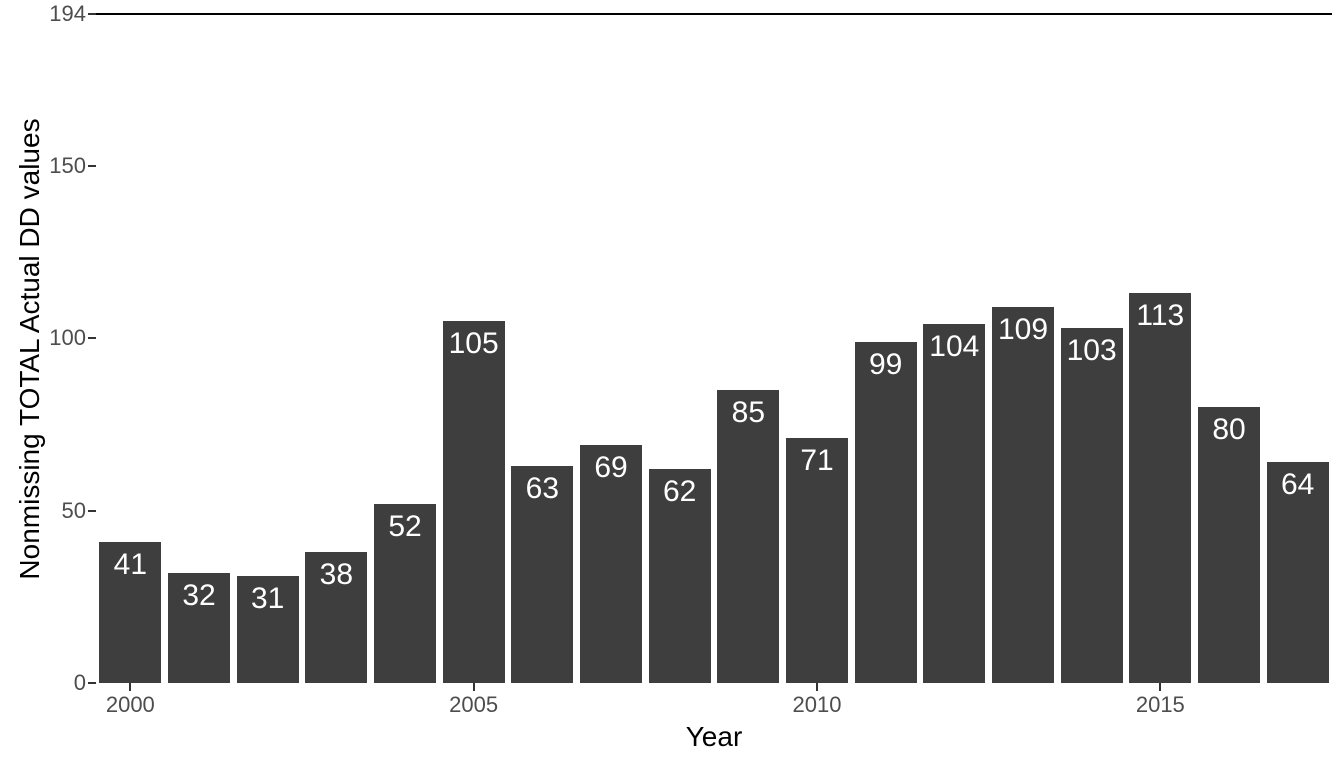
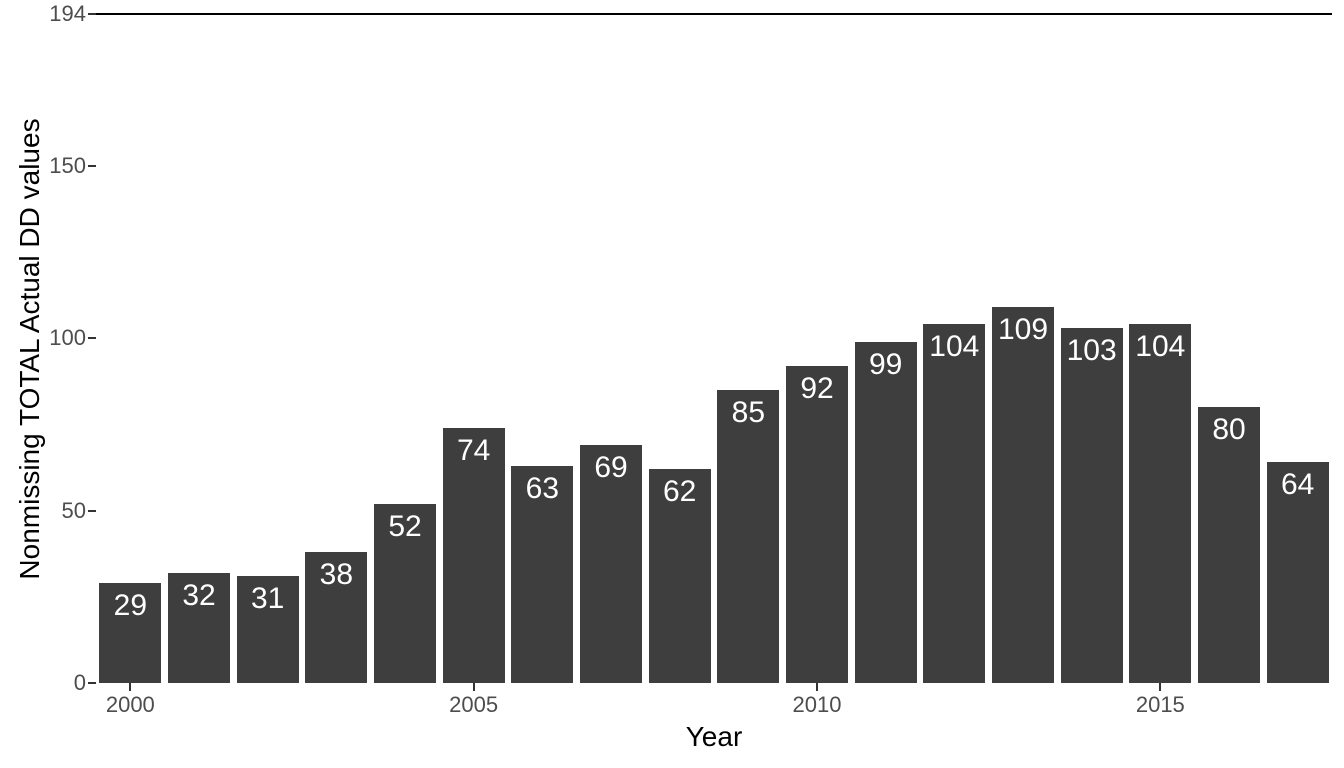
2000: 41 -> 29
2005: 105 -> 74
2010: 71 -> 92
2015: 113 -> 104
